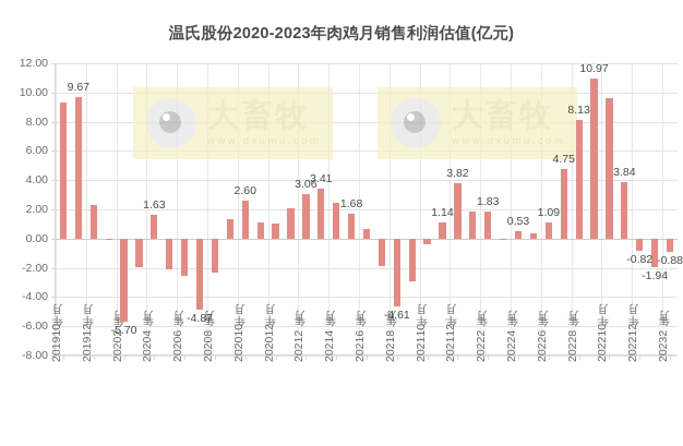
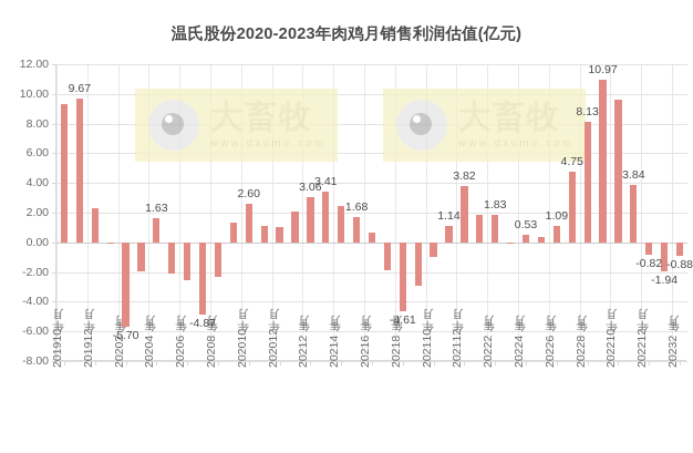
2021年10月: -0.4 -> -1.0
